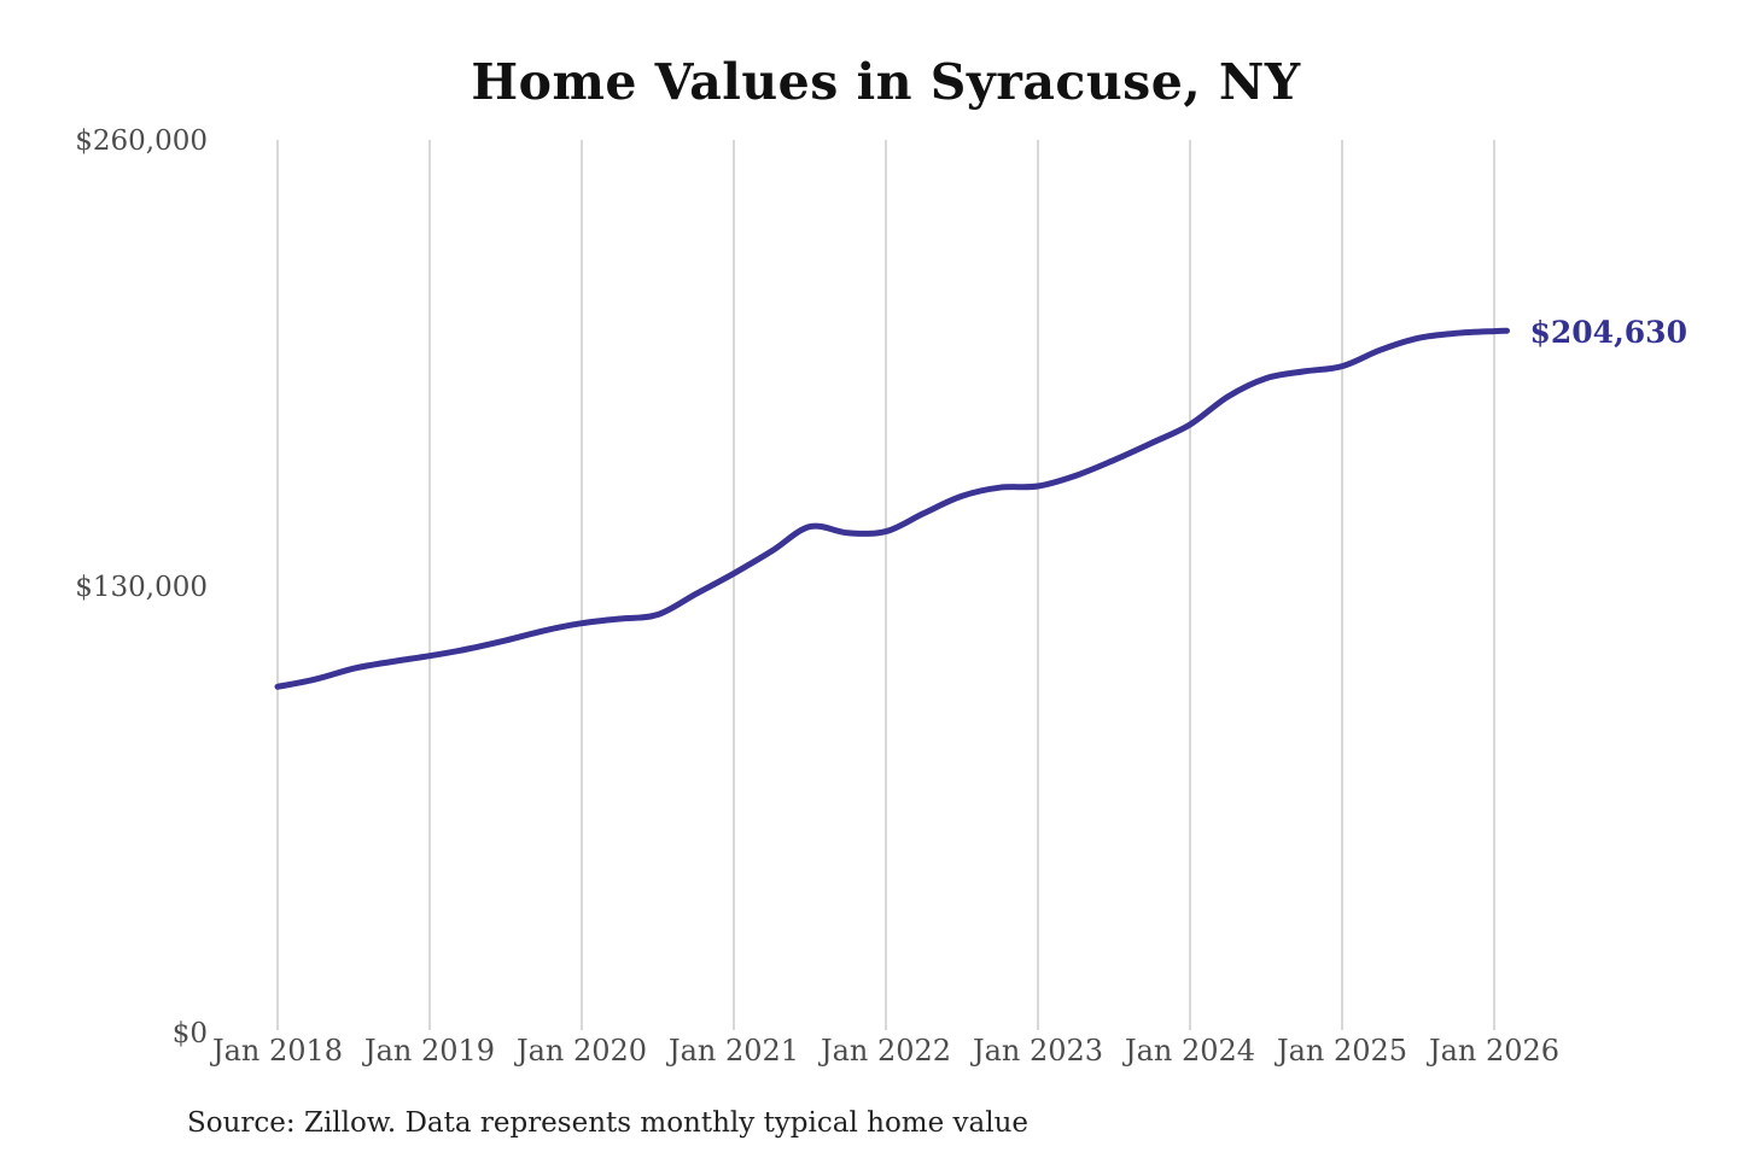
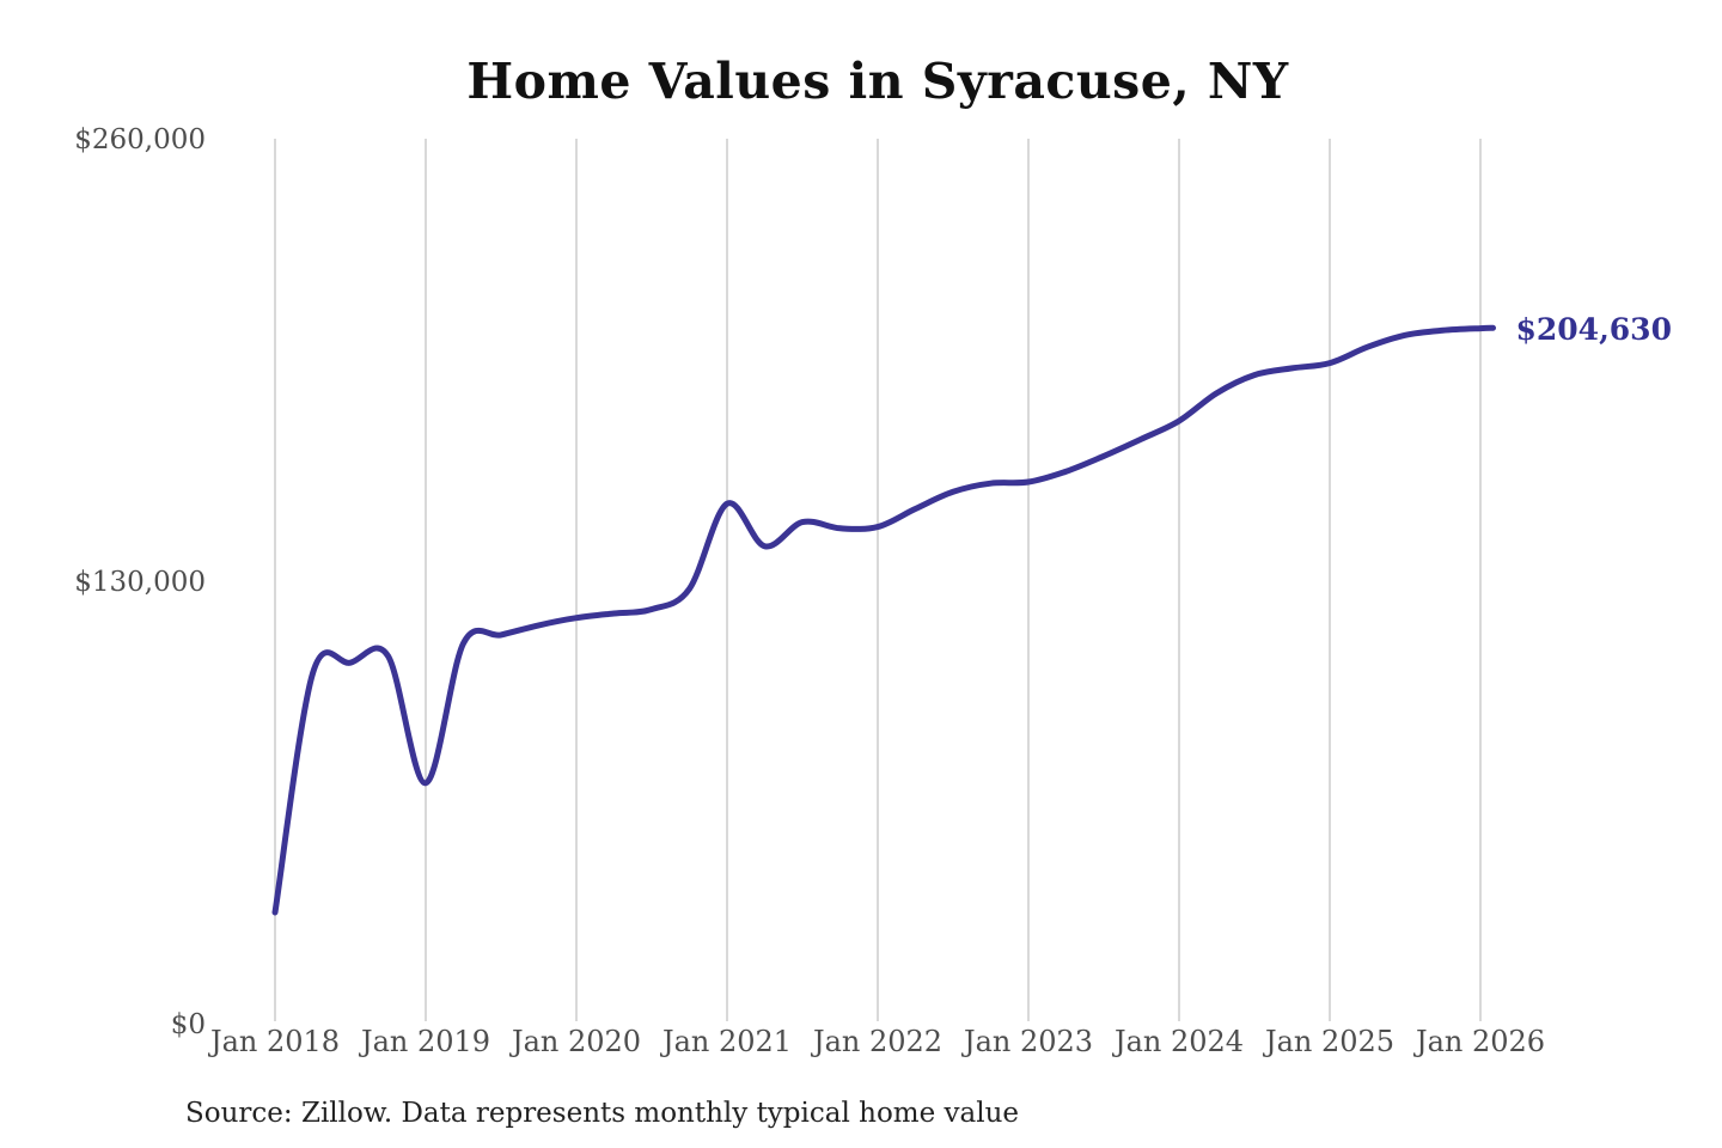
Jan 2018: $101000 -> $33000
Jan 2019: $110000 -> $71000
Jan 2021: $134000 -> $153000
